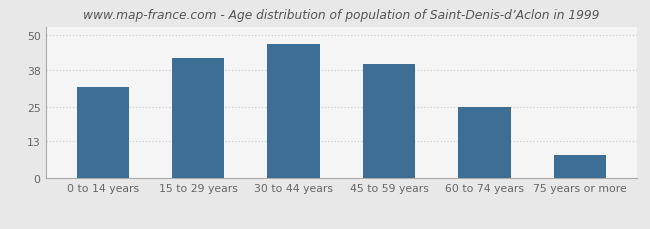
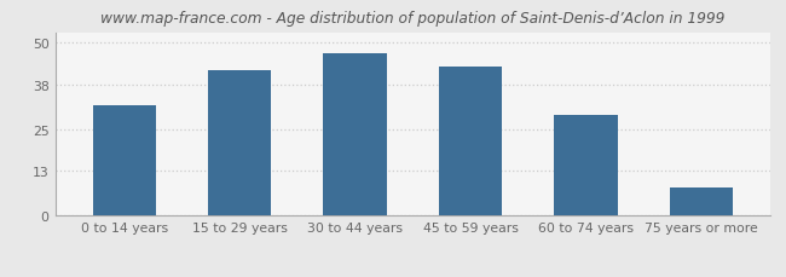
45 to 59 years: 40 -> 43
60 to 74 years: 25 -> 29
